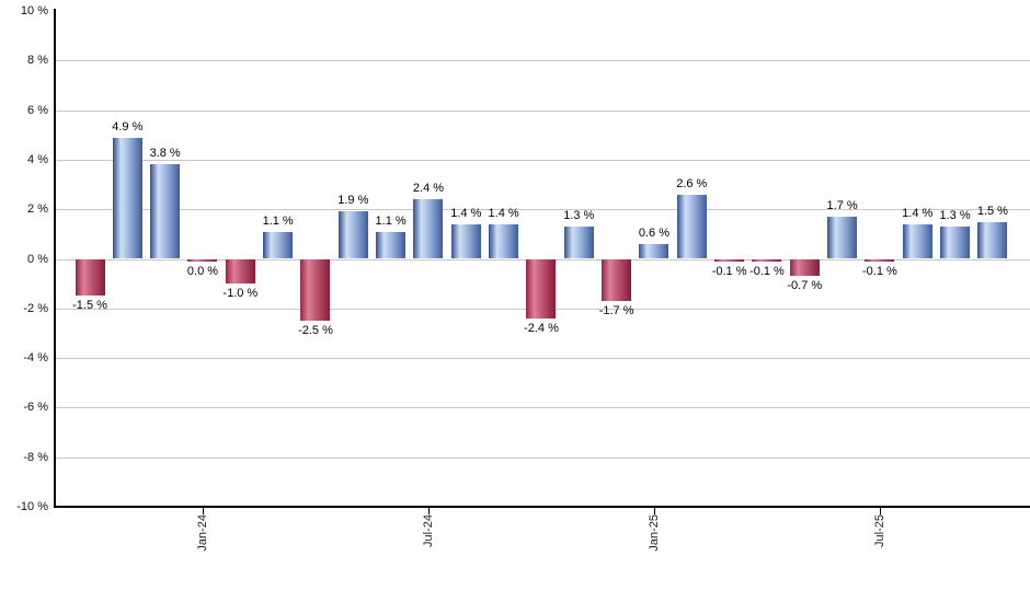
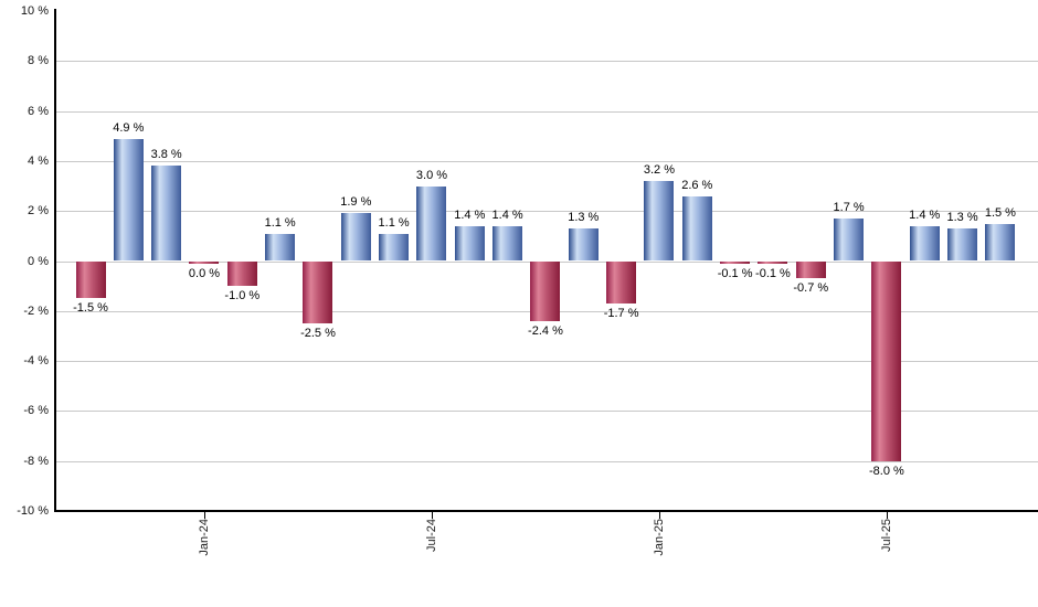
Jul-24: 2.4 -> 3.0
Jan-25: 0.6 -> 3.2
Jul-25: -0.1 -> -8.0
